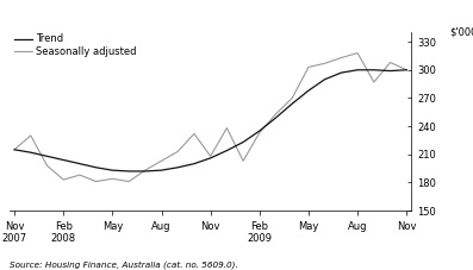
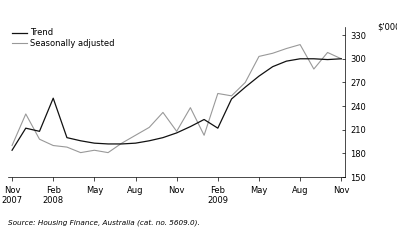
Trend/Nov 2007: 215 -> 184
Seasonally adjusted/Nov 2007: 215 -> 190
Trend/Feb 2008: 204 -> 250
Seasonally adjusted/Feb 2008: 183 -> 190
Trend/Feb 2009: 235 -> 212
Seasonally adjusted/Feb 2009: 233 -> 256
